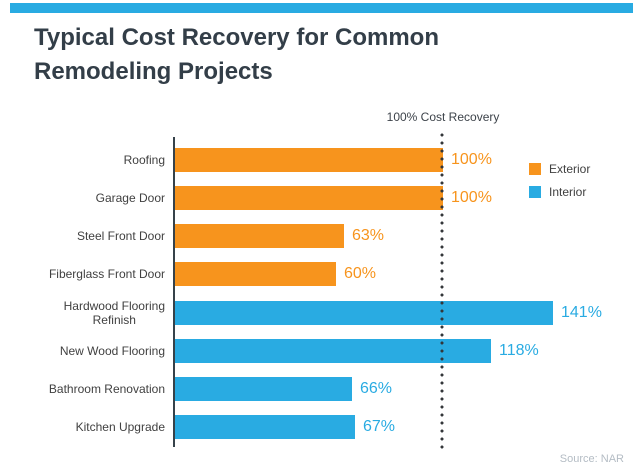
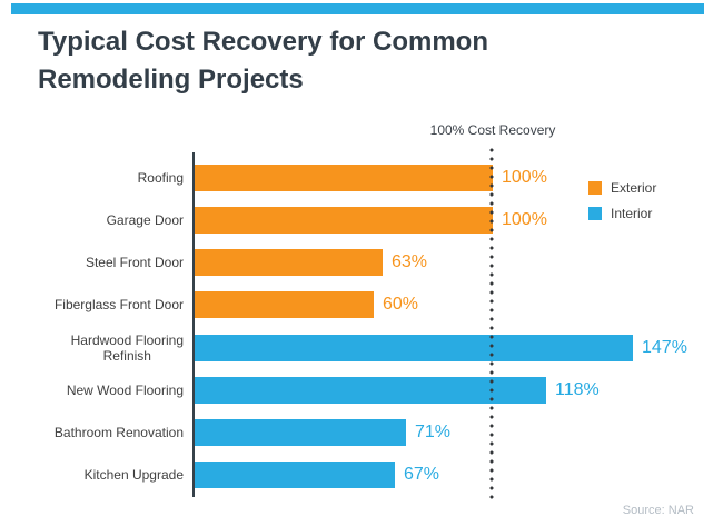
Hardwood Flooring Refinish: 141% -> 147%
Bathroom Renovation: 66% -> 71%
